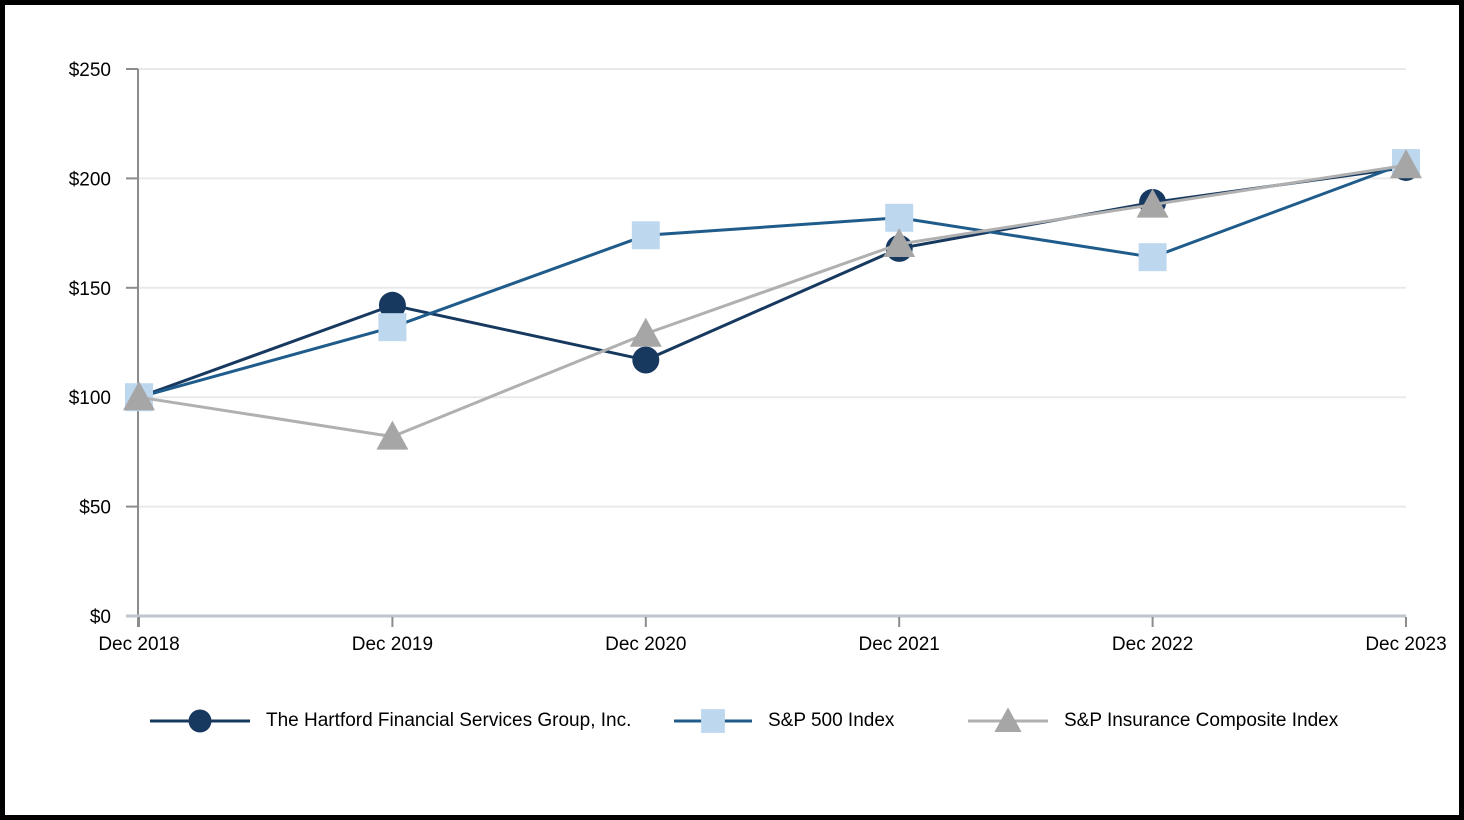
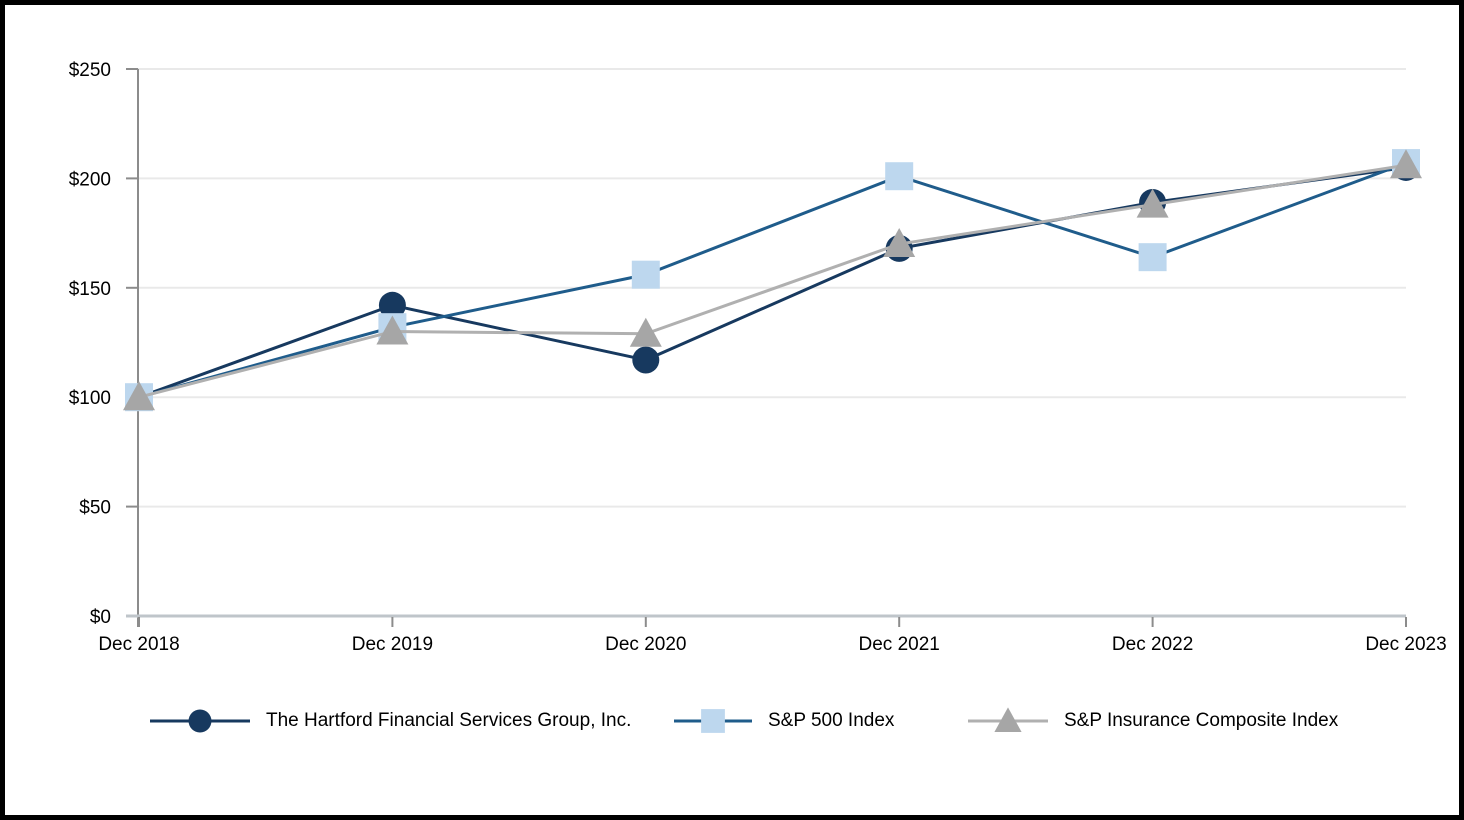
S&P Insurance Composite Index/Dec 2019: $82 -> $130
S&P 500 Index/Dec 2020: $174 -> $156
S&P 500 Index/Dec 2021: $182 -> $201
